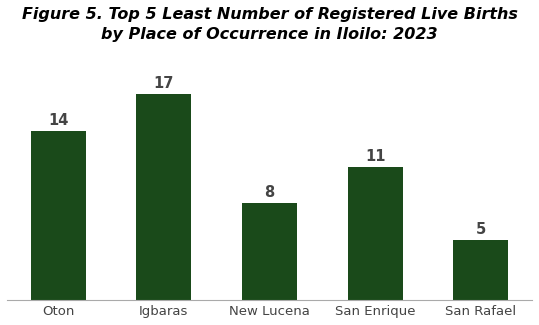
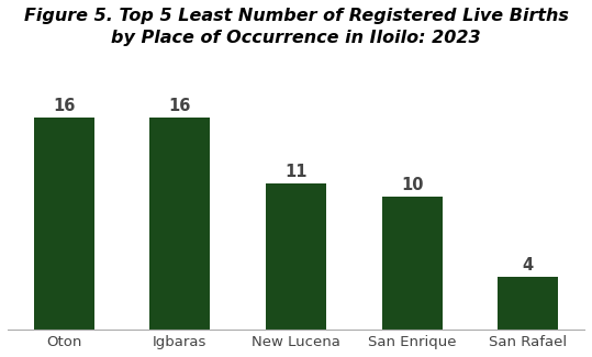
Oton: 14 -> 16
Igbaras: 17 -> 16
New Lucena: 8 -> 11
San Enrique: 11 -> 10
San Rafael: 5 -> 4
